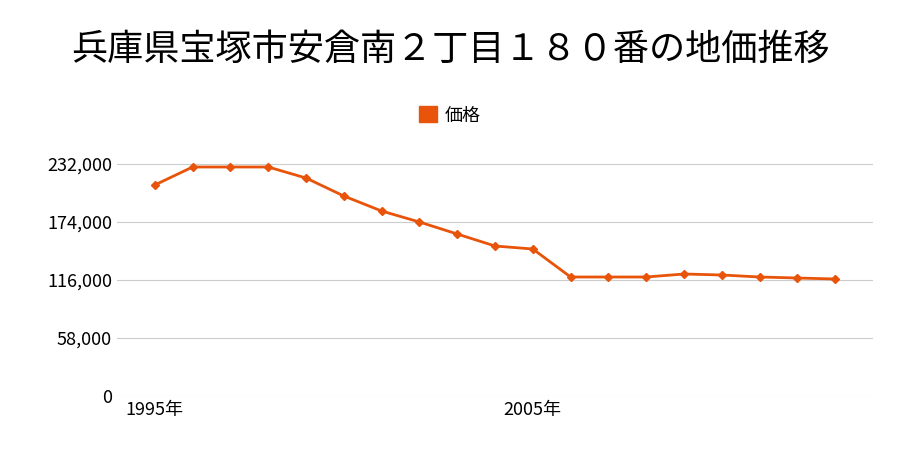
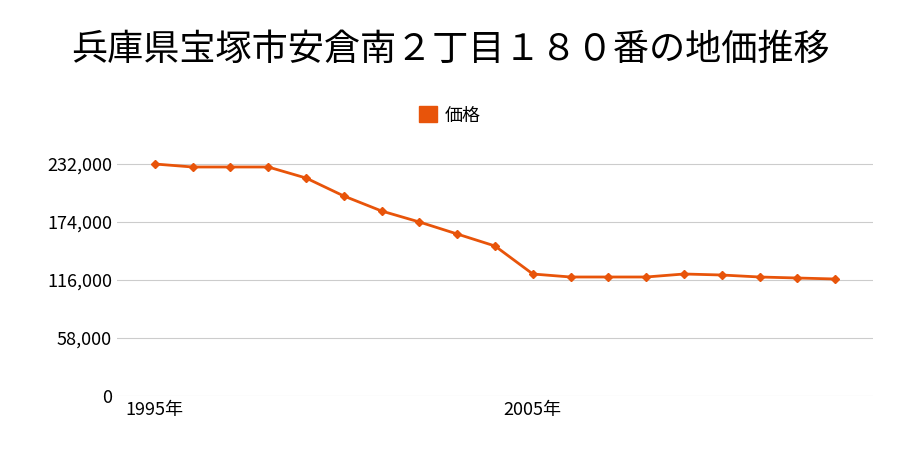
1995年: 211,000 -> 232,000
2005年: 147,000 -> 122,000
